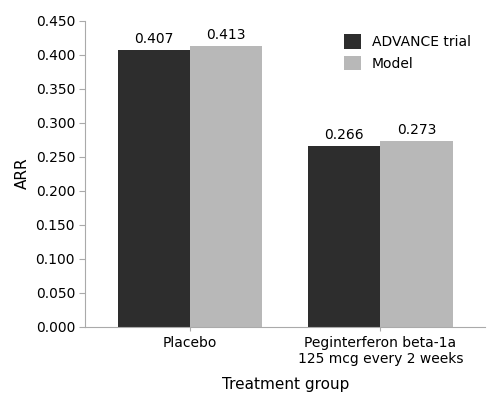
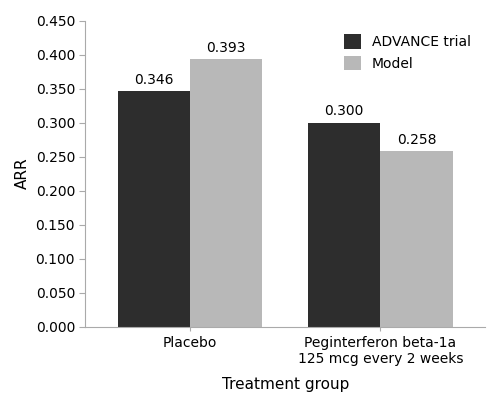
ADVANCE trial/Placebo: 0.407 -> 0.346
Model/Placebo: 0.413 -> 0.393
ADVANCE trial/Peginterferon beta-1a 125 mcg every 2 weeks: 0.266 -> 0.300
Model/Peginterferon beta-1a 125 mcg every 2 weeks: 0.273 -> 0.258
